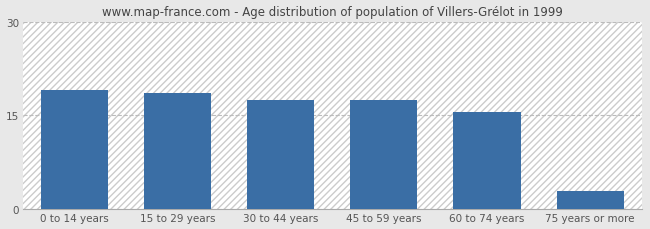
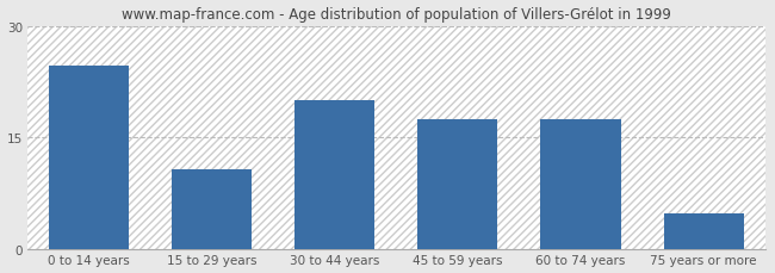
0 to 14 years: 19.0 -> 24.6
15 to 29 years: 18.5 -> 10.8
30 to 44 years: 17.5 -> 20.0
60 to 74 years: 15.5 -> 17.4
75 years or more: 3.0 -> 4.8
